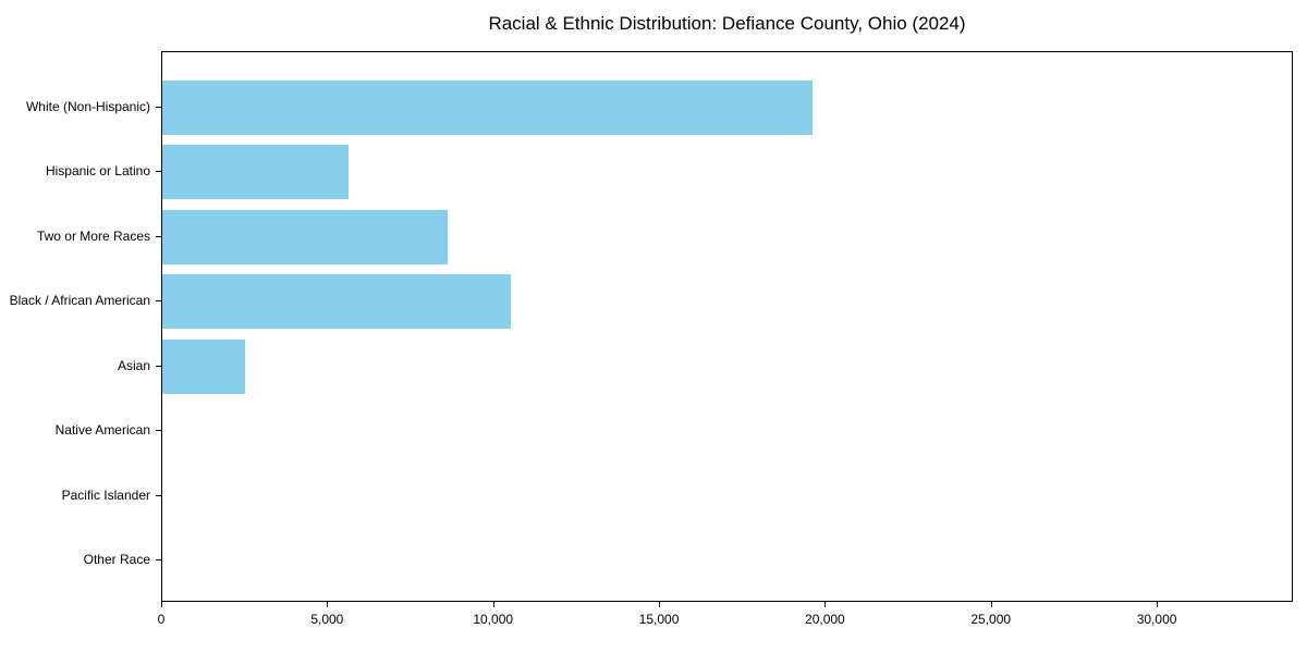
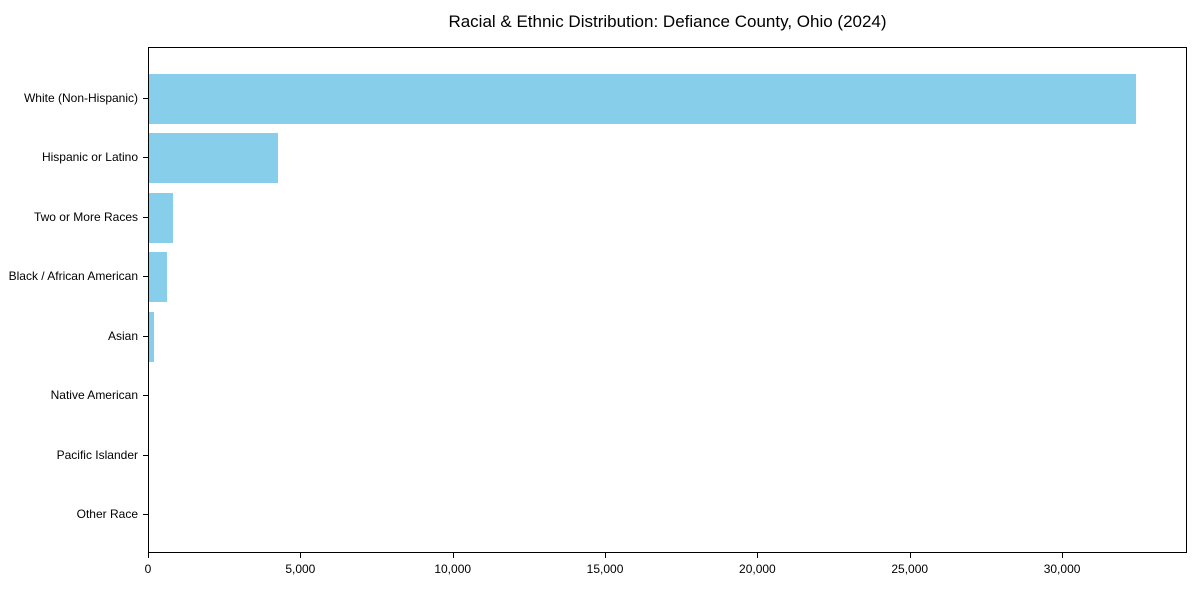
White (Non-Hispanic): 19600 -> 32400
Hispanic or Latino: 5600 -> 4200
Two or More Races: 8600 -> 800
Black / African American: 10500 -> 600
Asian: 2500 -> 200
